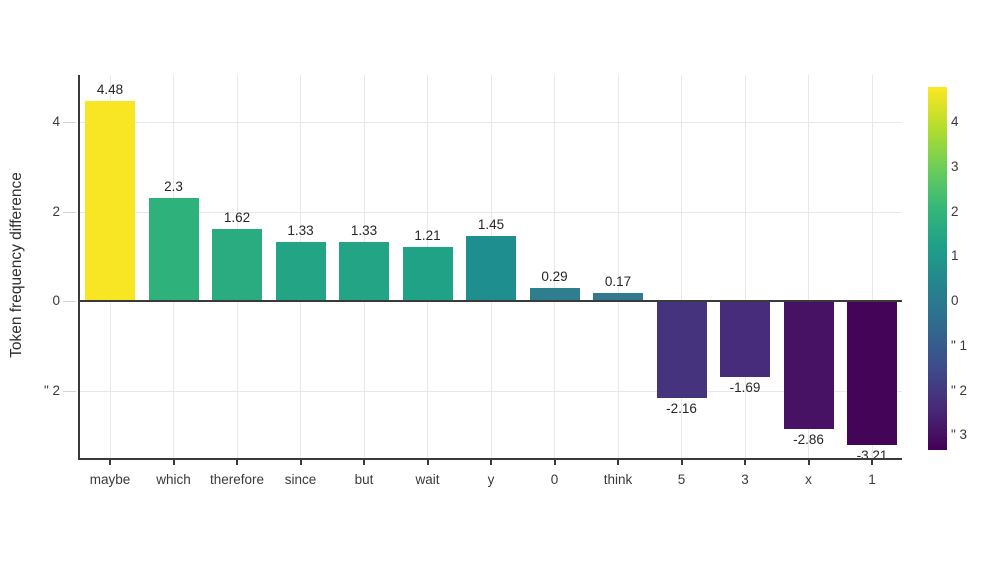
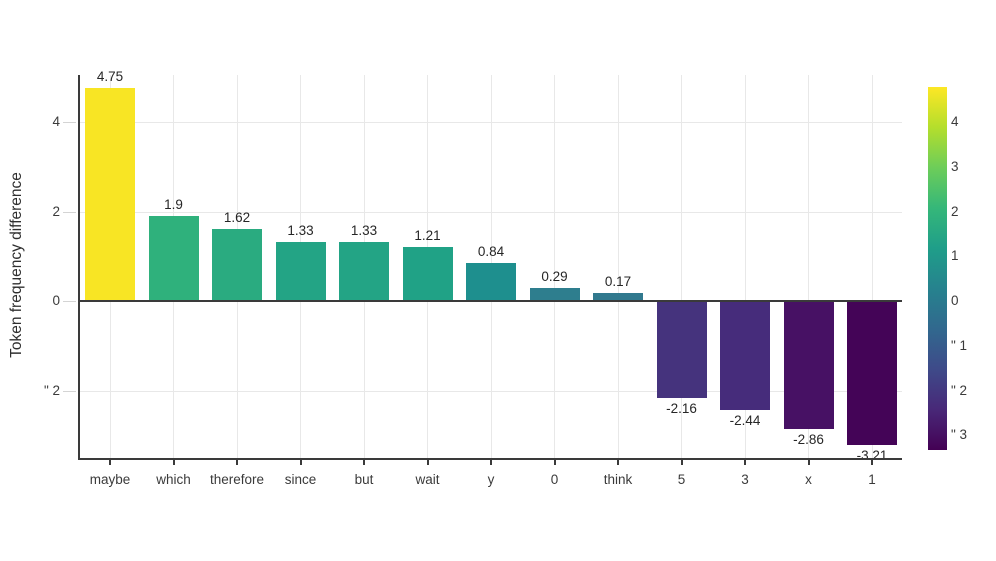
maybe: 4.48 -> 4.75
which: 2.3 -> 1.9
y: 1.45 -> 0.84
3: -1.69 -> -2.44
